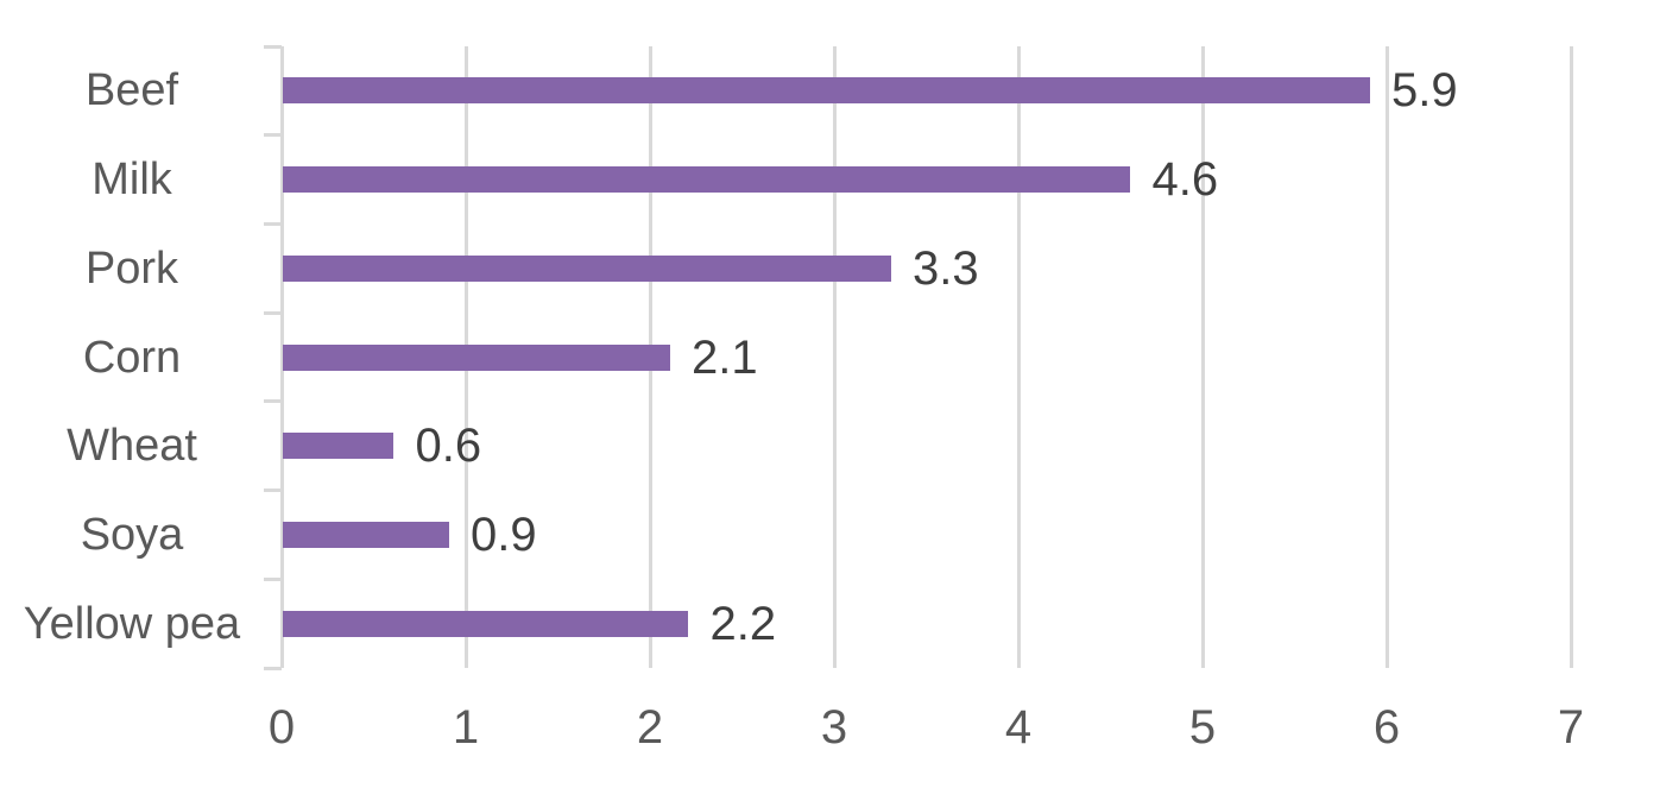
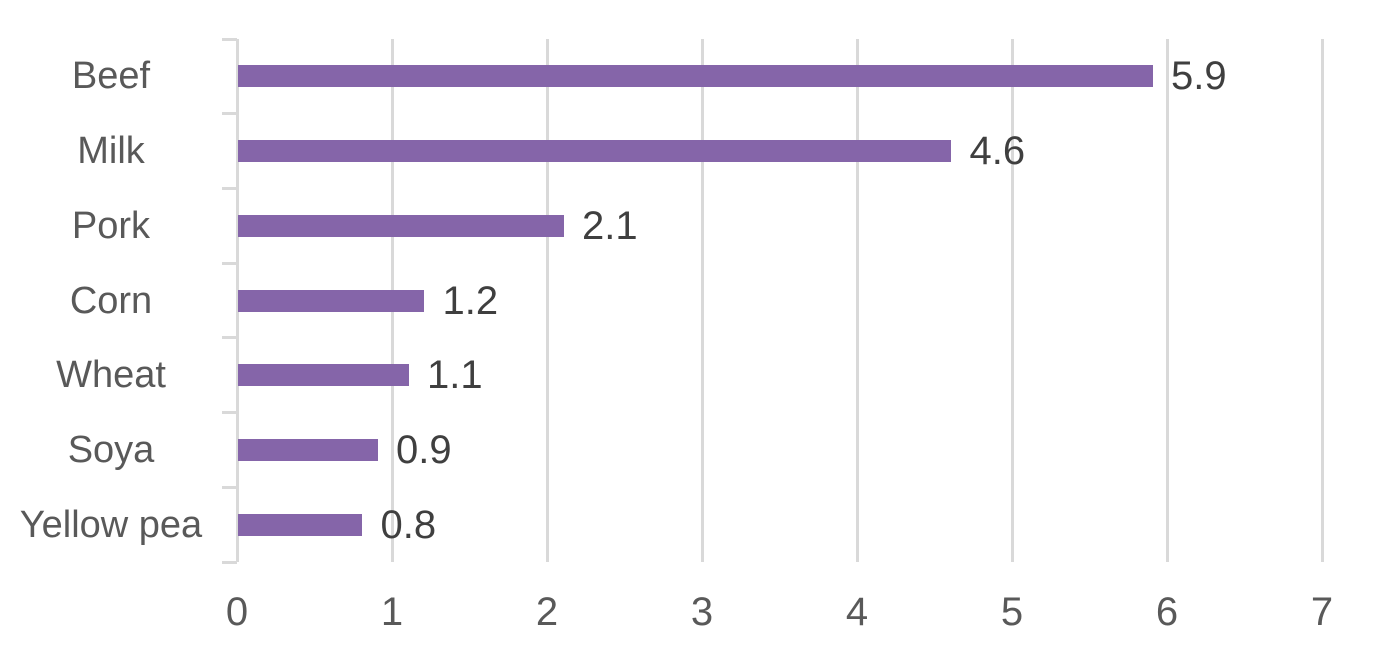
Pork: 3.3 -> 2.1
Corn: 2.1 -> 1.2
Wheat: 0.6 -> 1.1
Yellow pea: 2.2 -> 0.8
